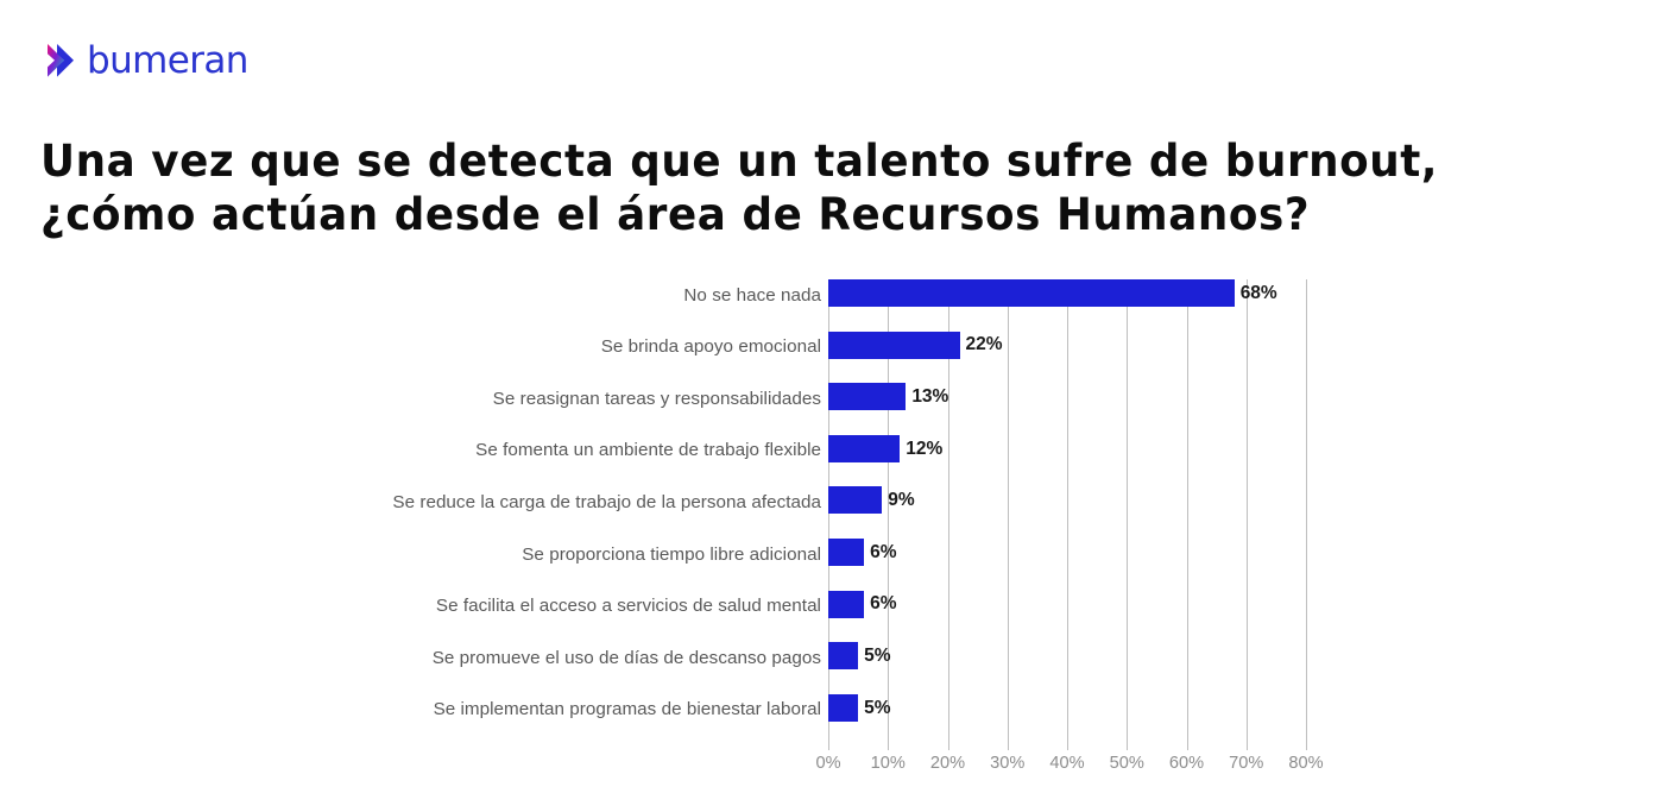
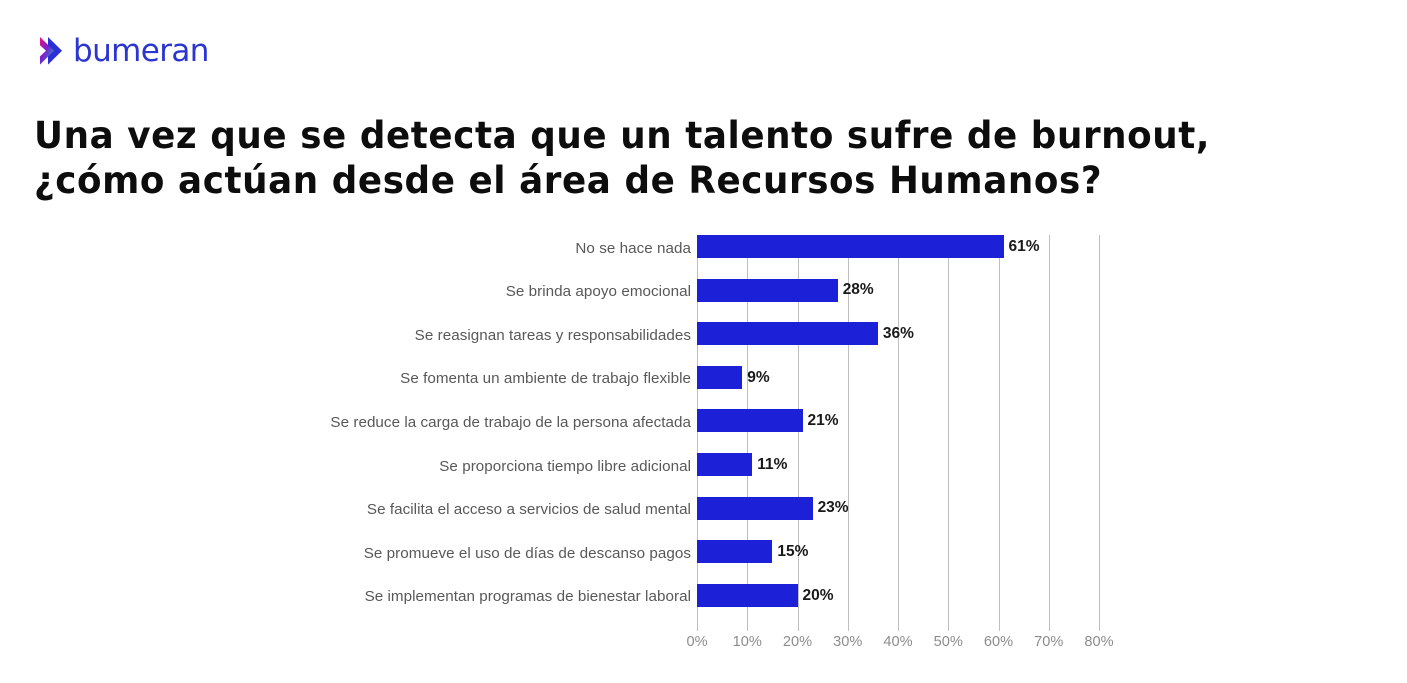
No se hace nada: 68% -> 61%
Se brinda apoyo emocional: 22% -> 28%
Se reasignan tareas y responsabilidades: 13% -> 36%
Se fomenta un ambiente de trabajo flexible: 12% -> 9%
Se reduce la carga de trabajo de la persona afectada: 9% -> 21%
Se proporciona tiempo libre adicional: 6% -> 11%
Se facilita el acceso a servicios de salud mental: 6% -> 23%
Se promueve el uso de días de descanso pagos: 5% -> 15%
Se implementan programas de bienestar laboral: 5% -> 20%
